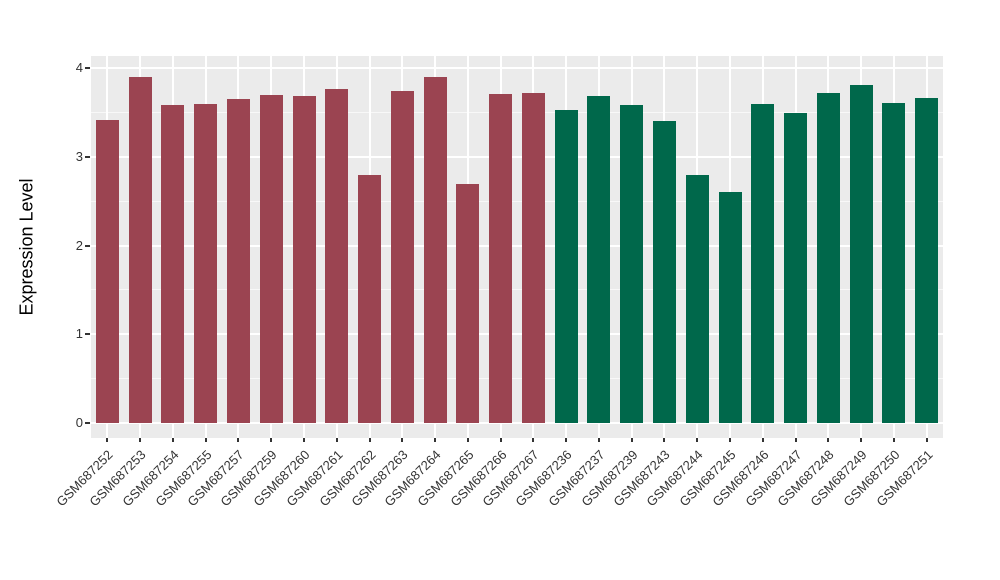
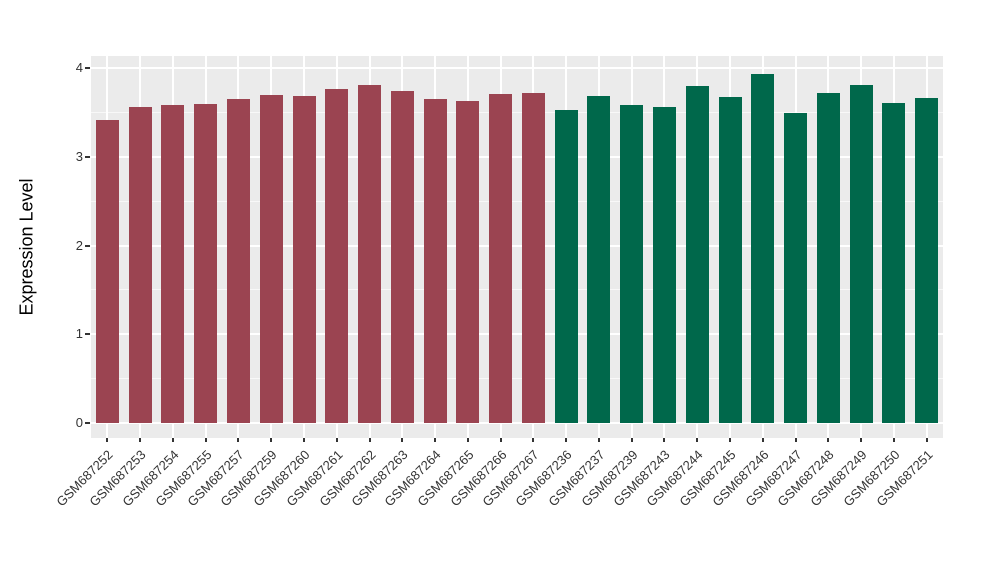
GSM687253: 3.9 -> 3.6
GSM687262: 2.8 -> 3.8
GSM687264: 3.9 -> 3.6
GSM687265: 2.7 -> 3.6
GSM687243: 3.4 -> 3.6
GSM687244: 2.8 -> 3.8
GSM687245: 2.6 -> 3.7
GSM687246: 3.6 -> 3.9
